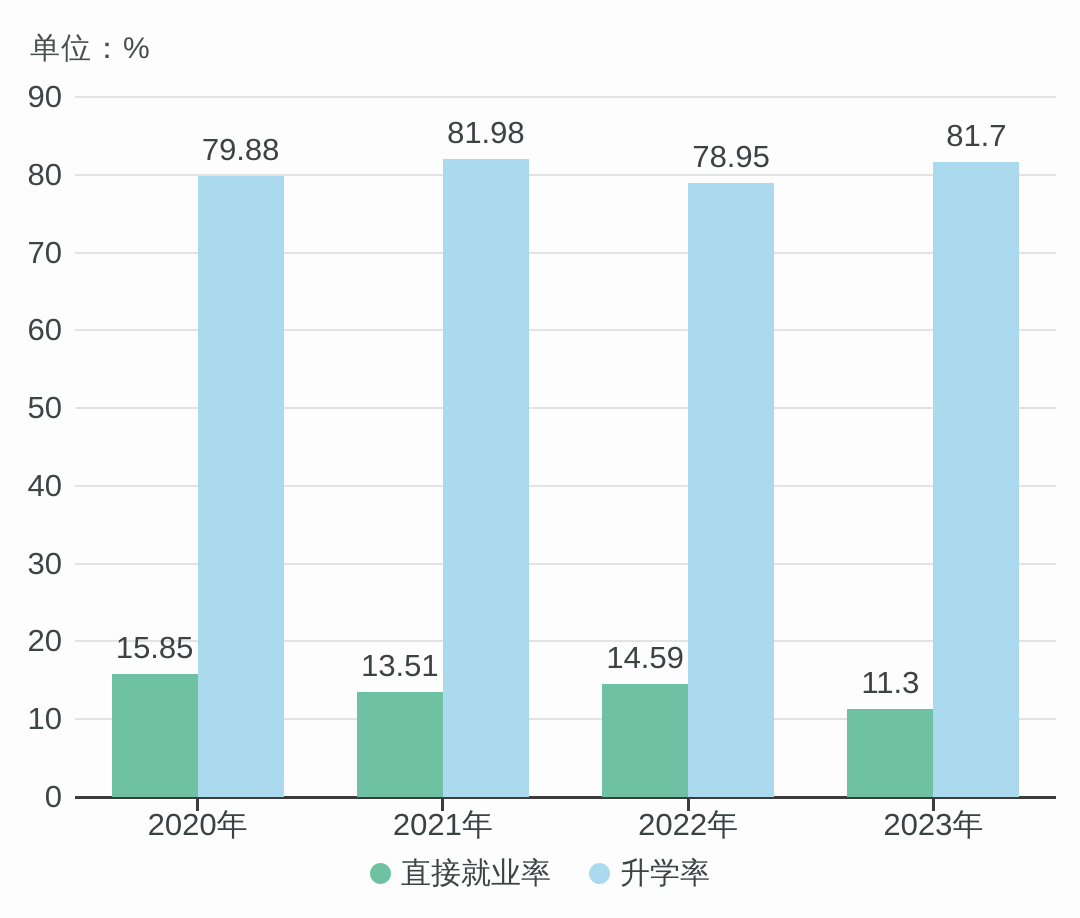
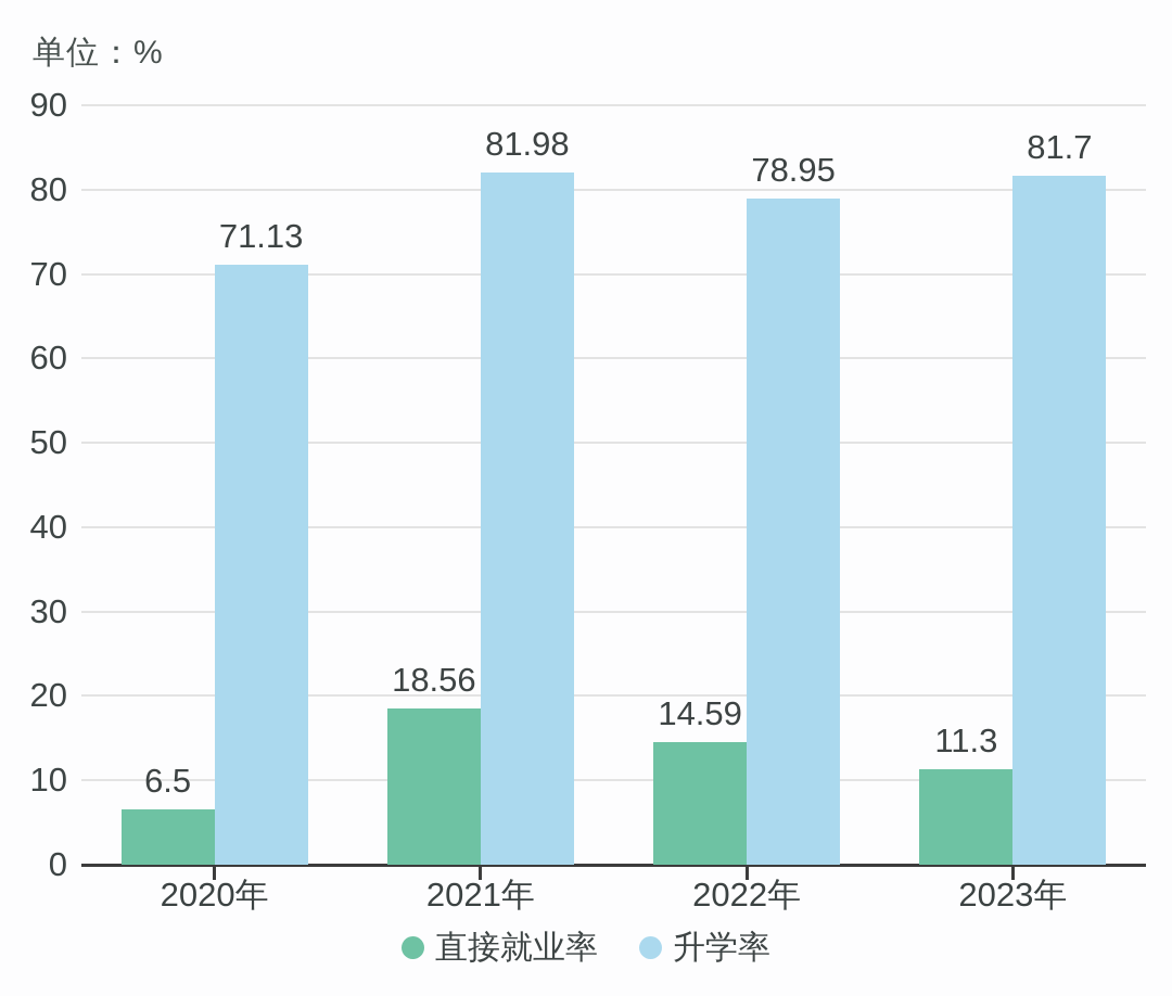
直接就业率/2020年: 15.85 -> 6.5
升学率/2020年: 79.88 -> 71.13
直接就业率/2021年: 13.51 -> 18.56
